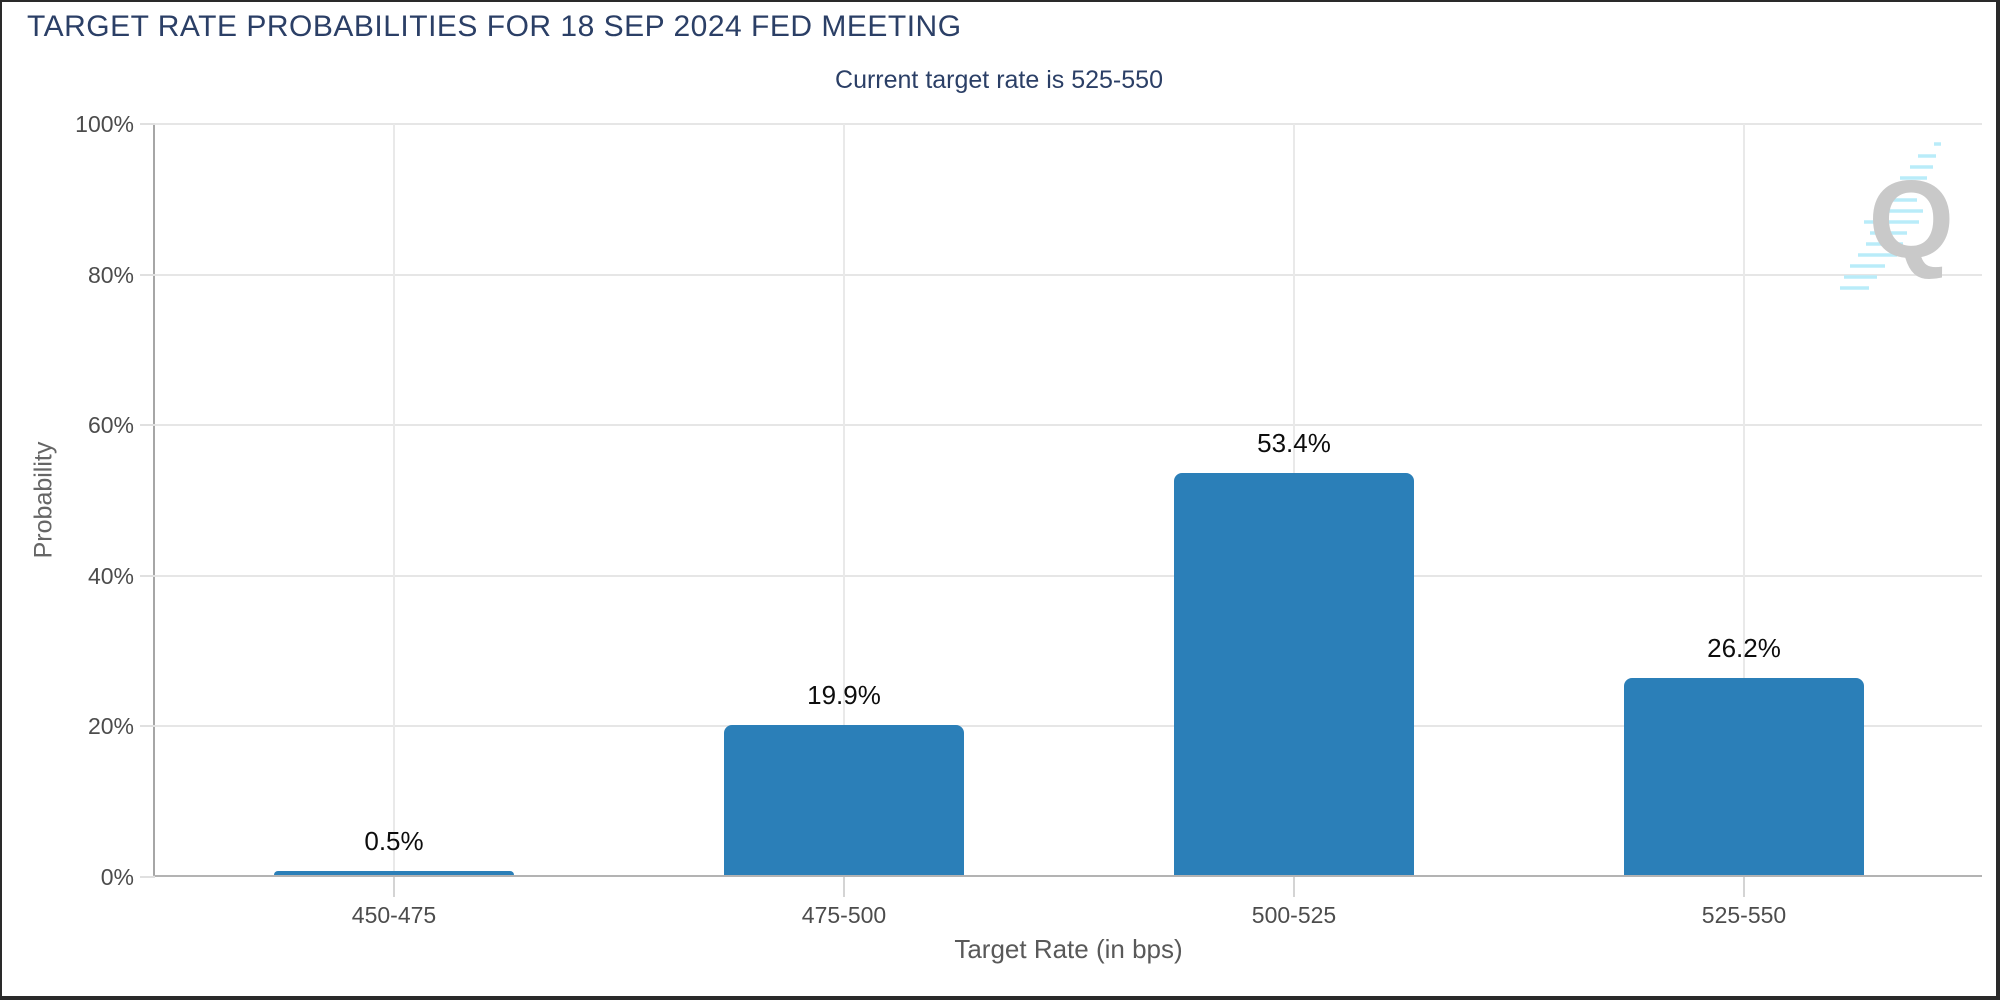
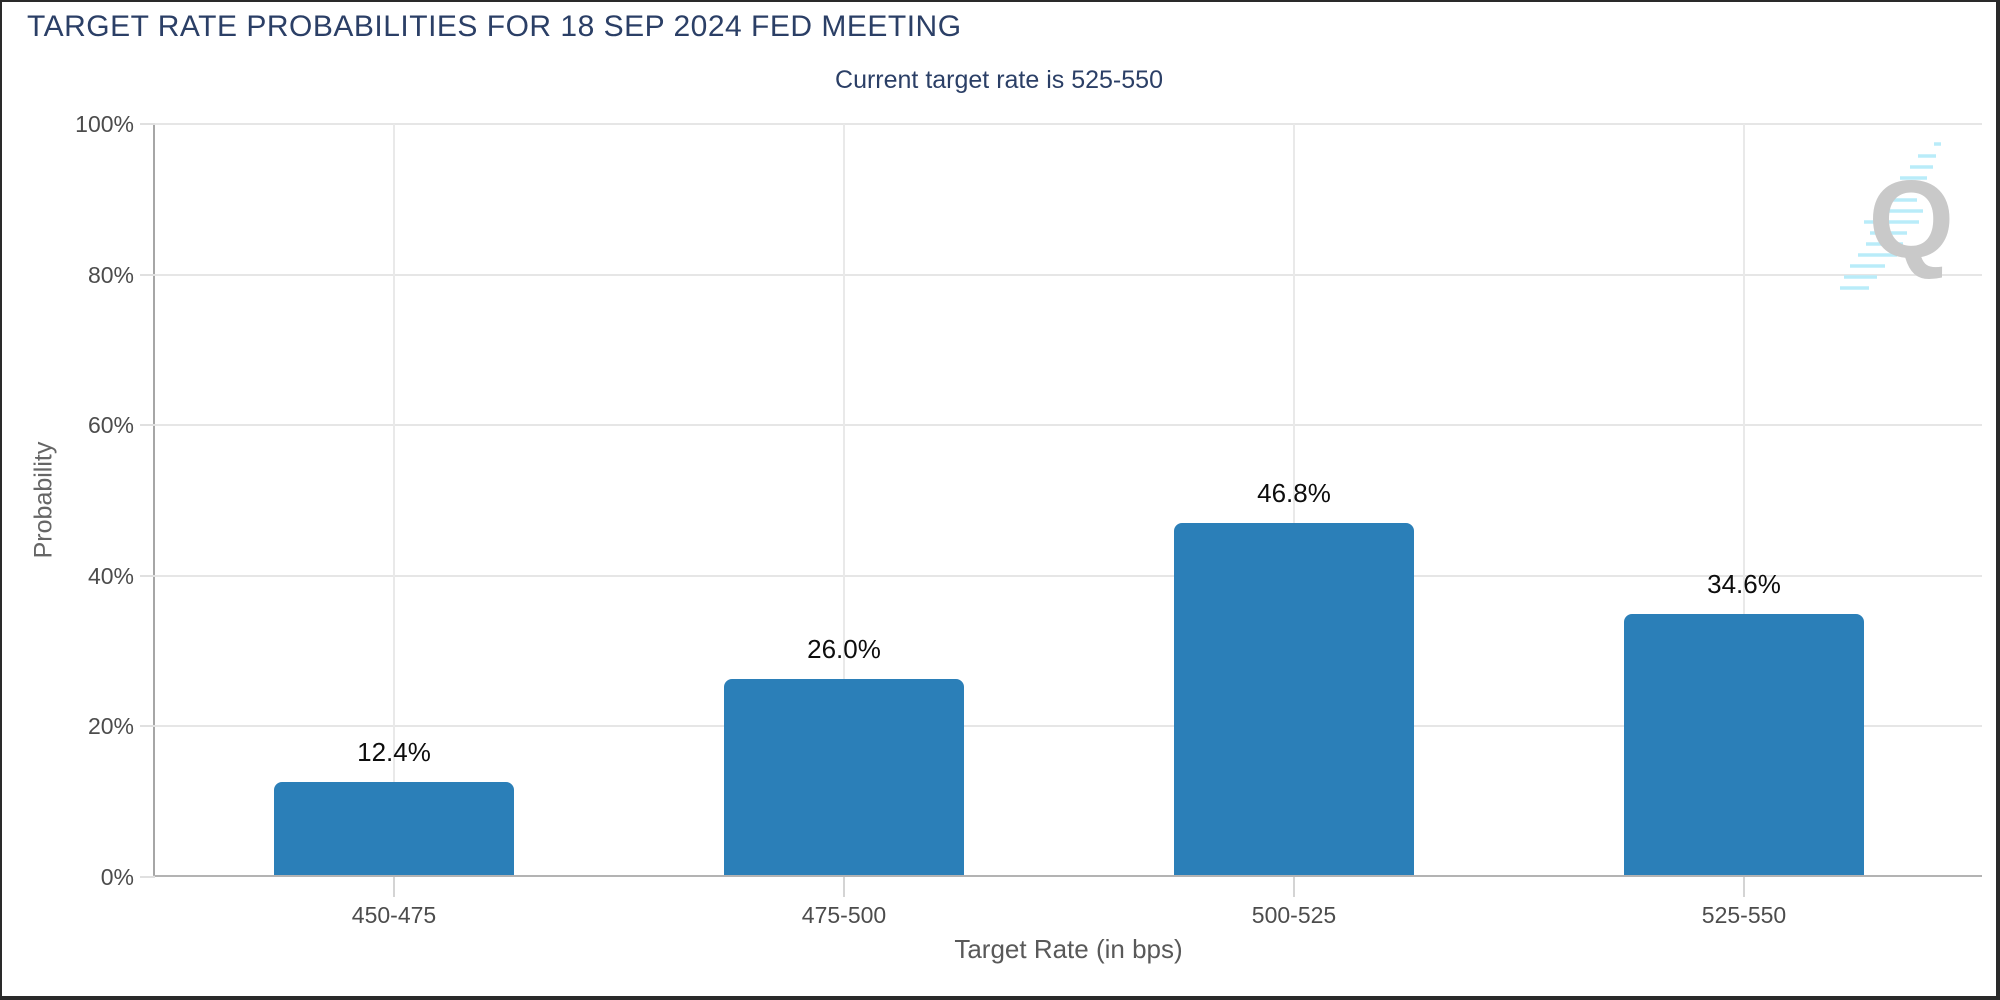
450-475: 0.5% -> 12.4%
475-500: 19.9% -> 26.0%
500-525: 53.4% -> 46.8%
525-550: 26.2% -> 34.6%
